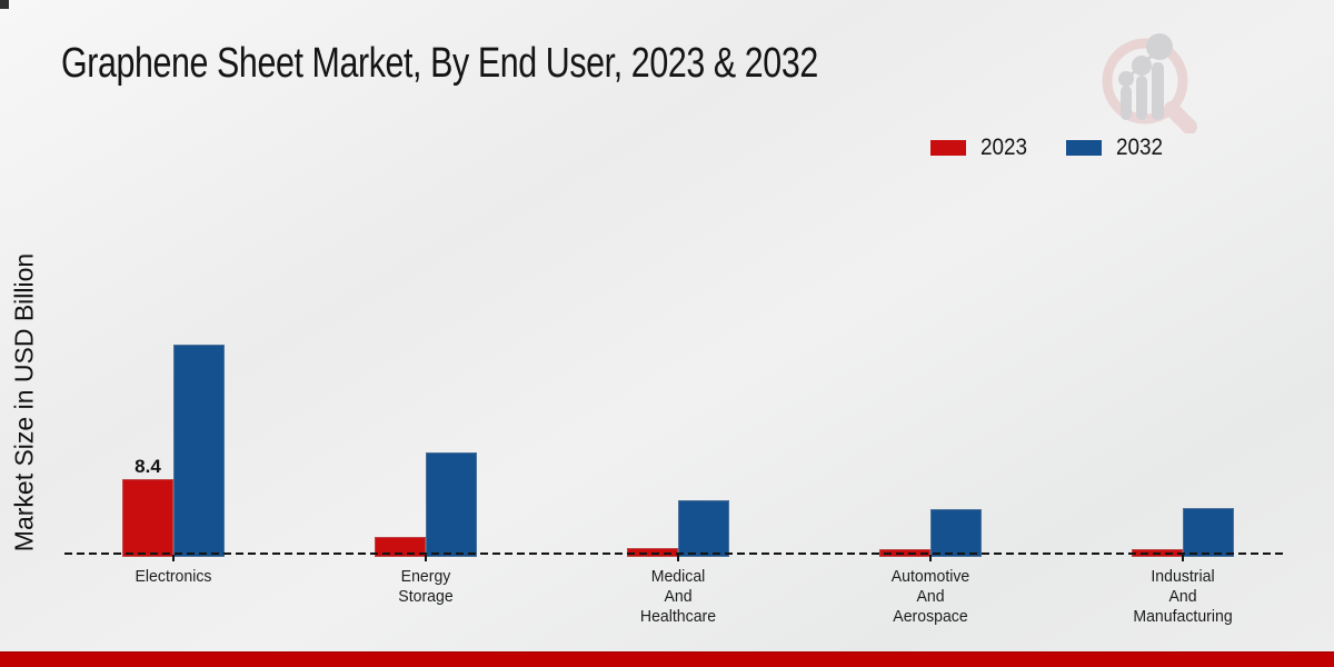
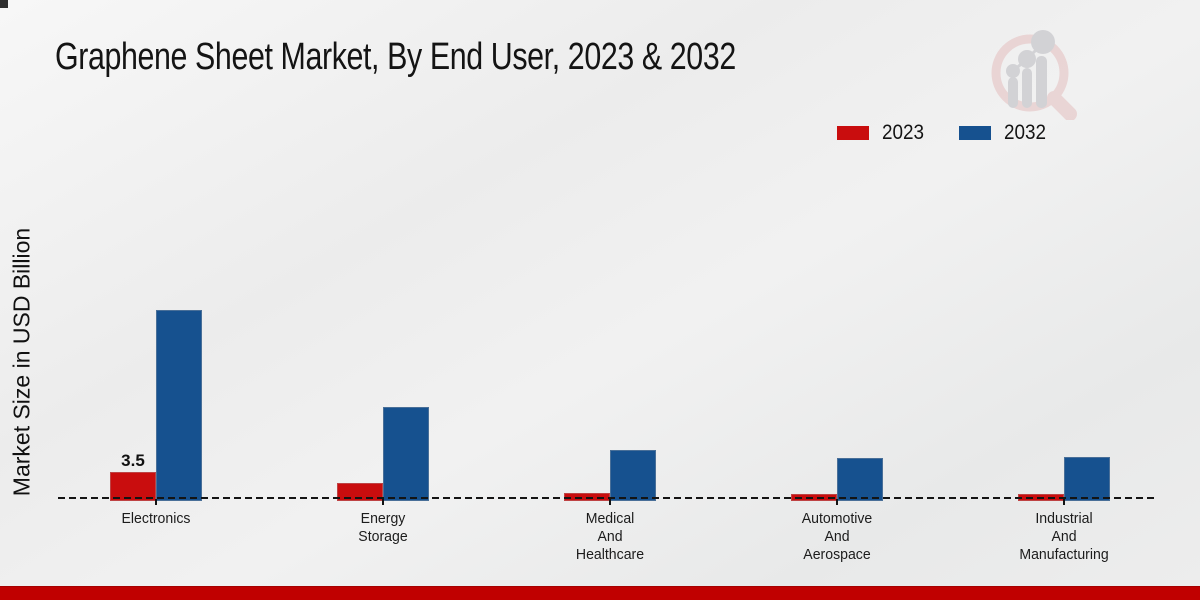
2023/Electronics: 8.4 -> 3.5
